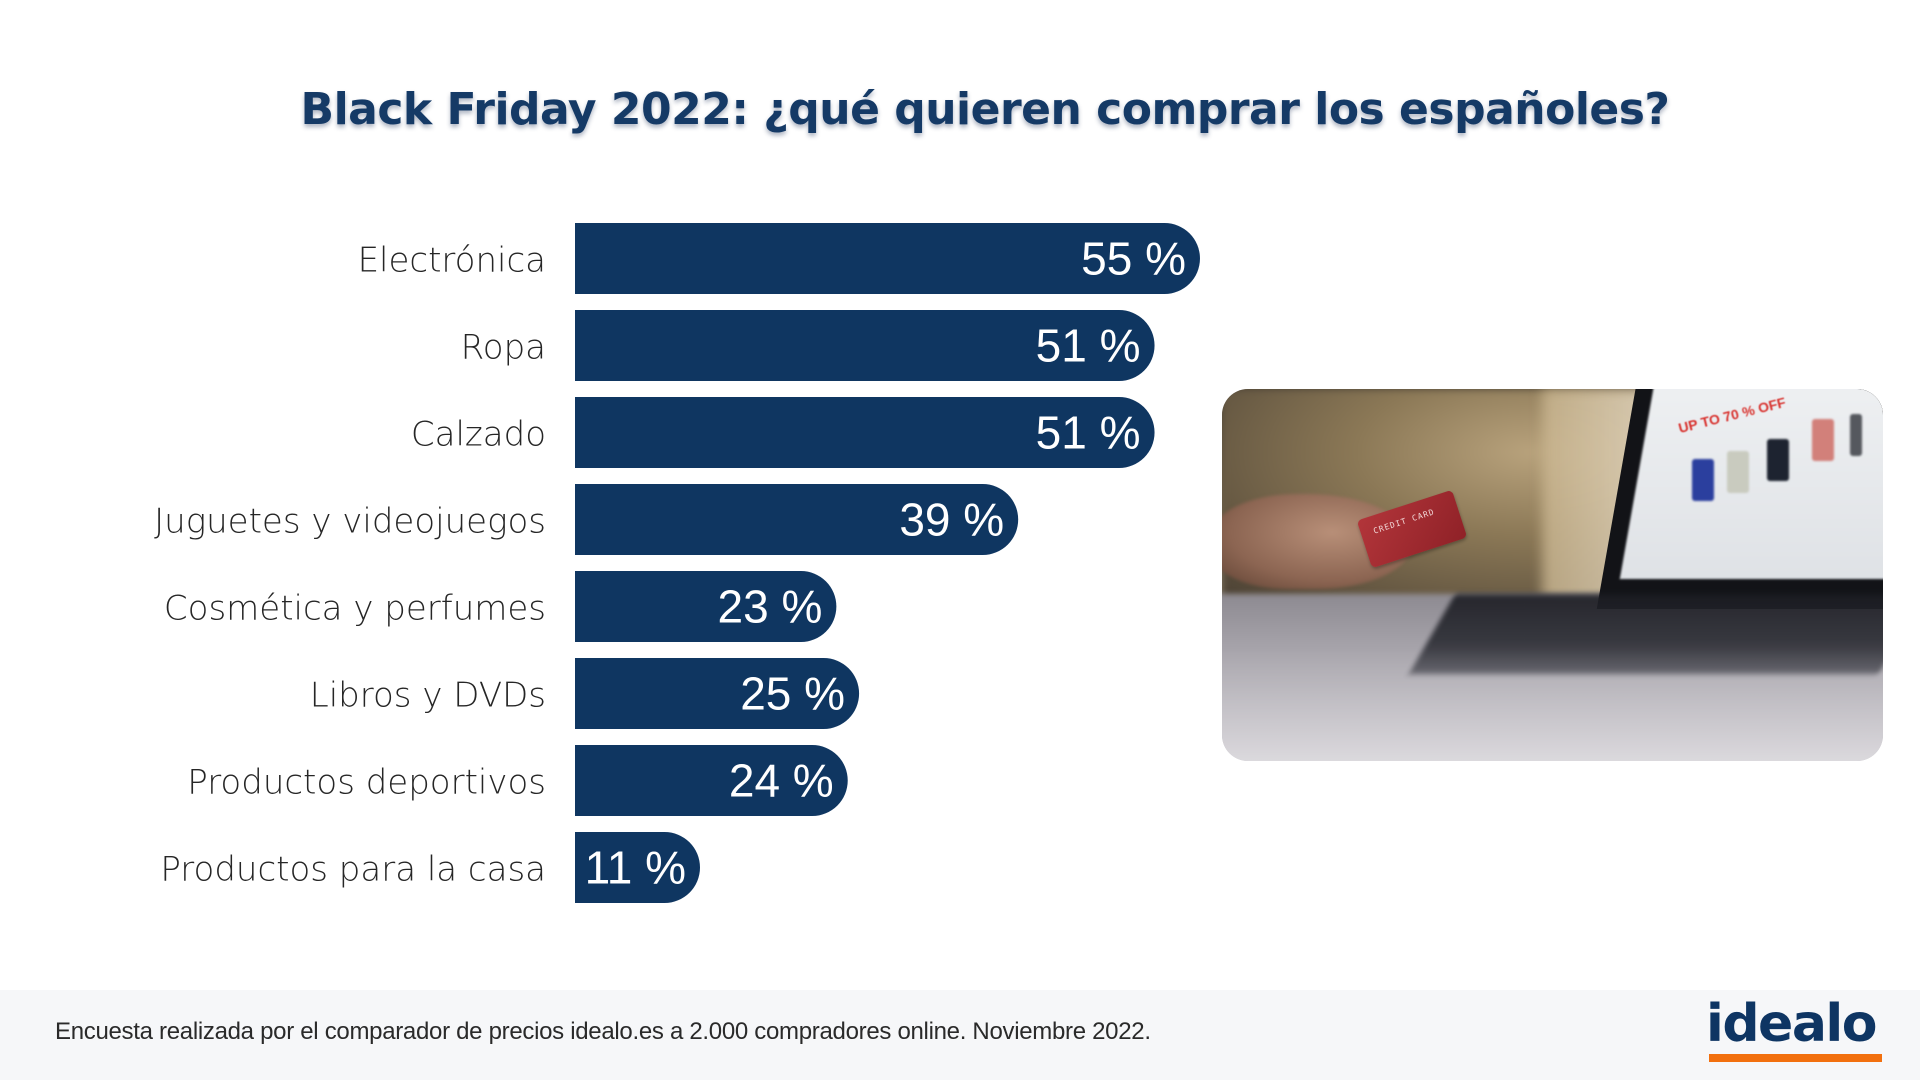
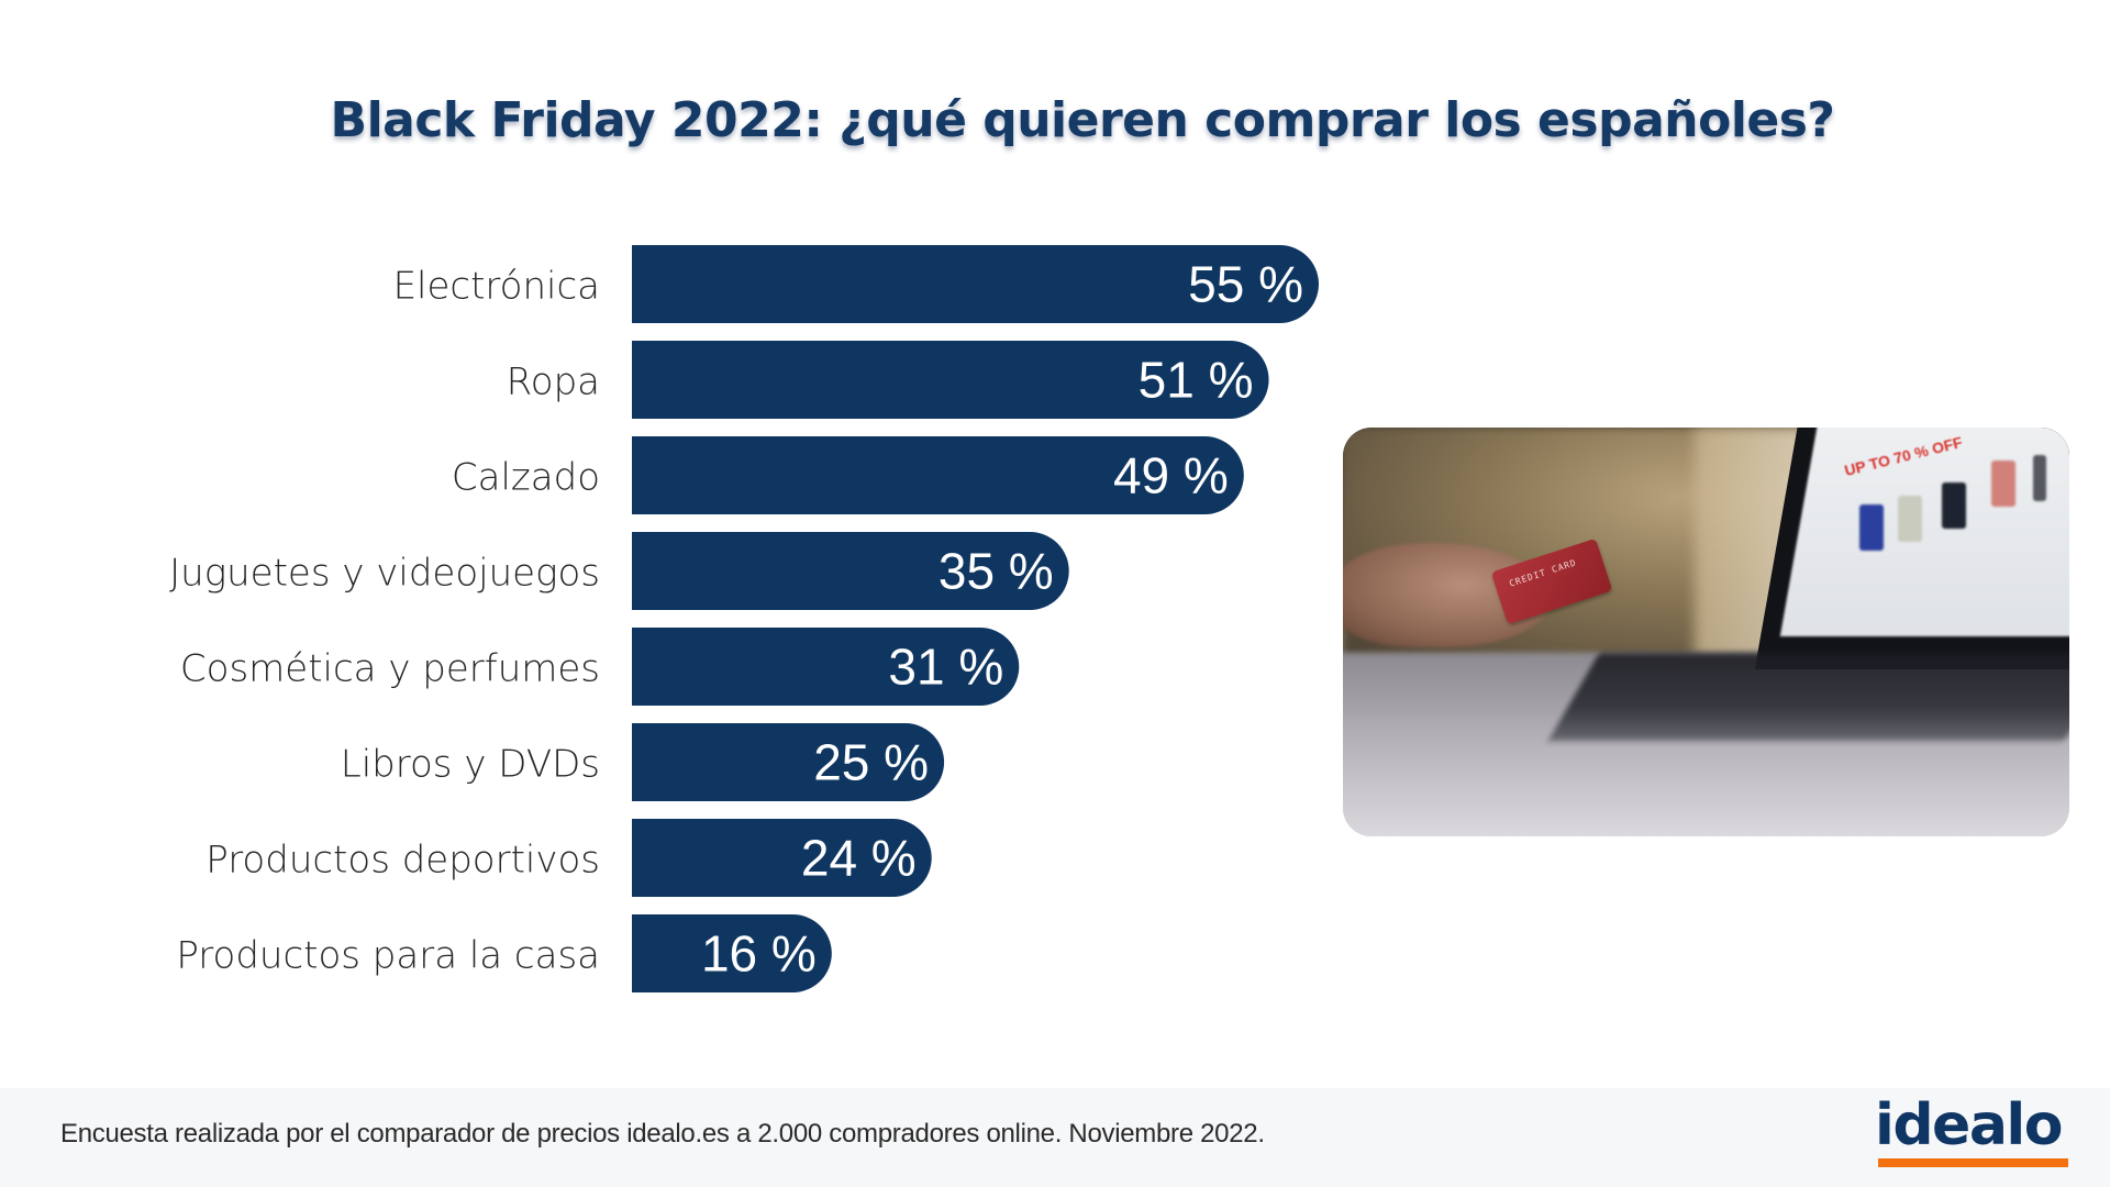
Calzado: 51 -> 49
Juguetes y videojuegos: 39 -> 35
Cosmética y perfumes: 23 -> 31
Productos para la casa: 11 -> 16
